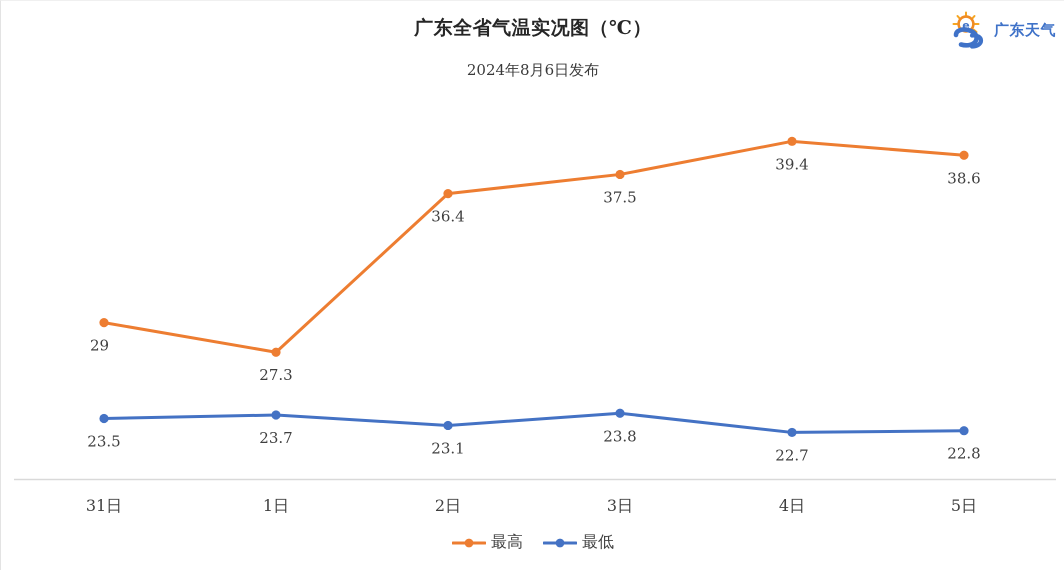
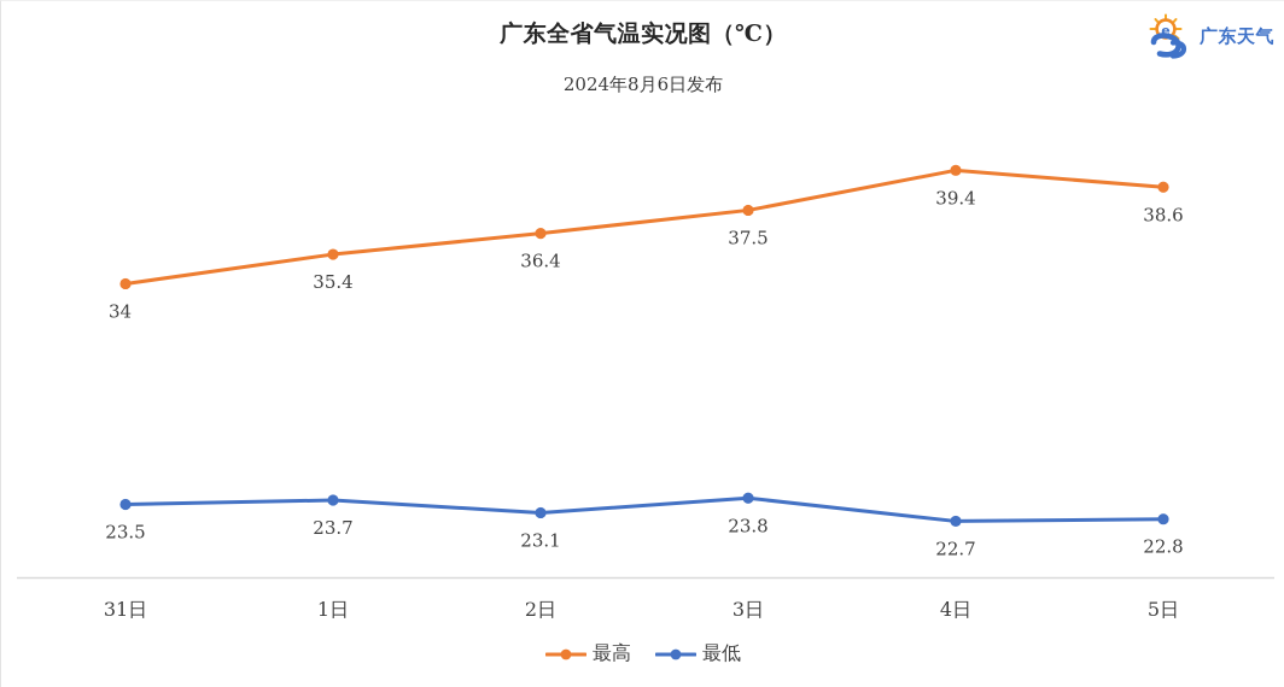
最高/31日: 29 -> 34
最高/1日: 27.3 -> 35.4
